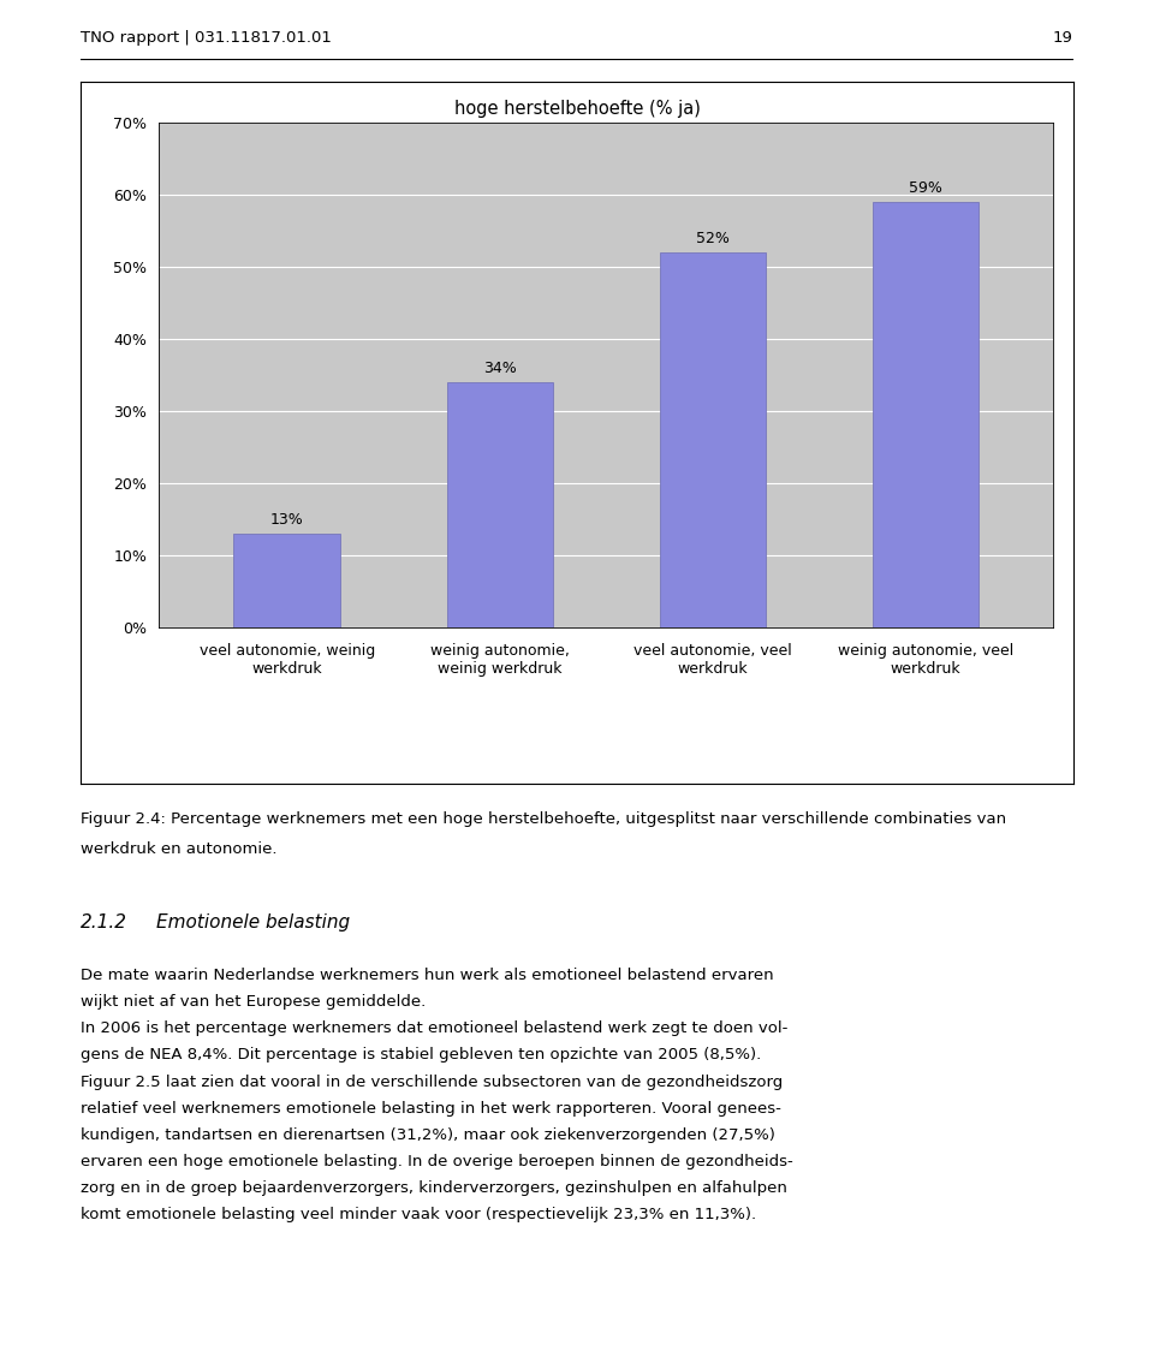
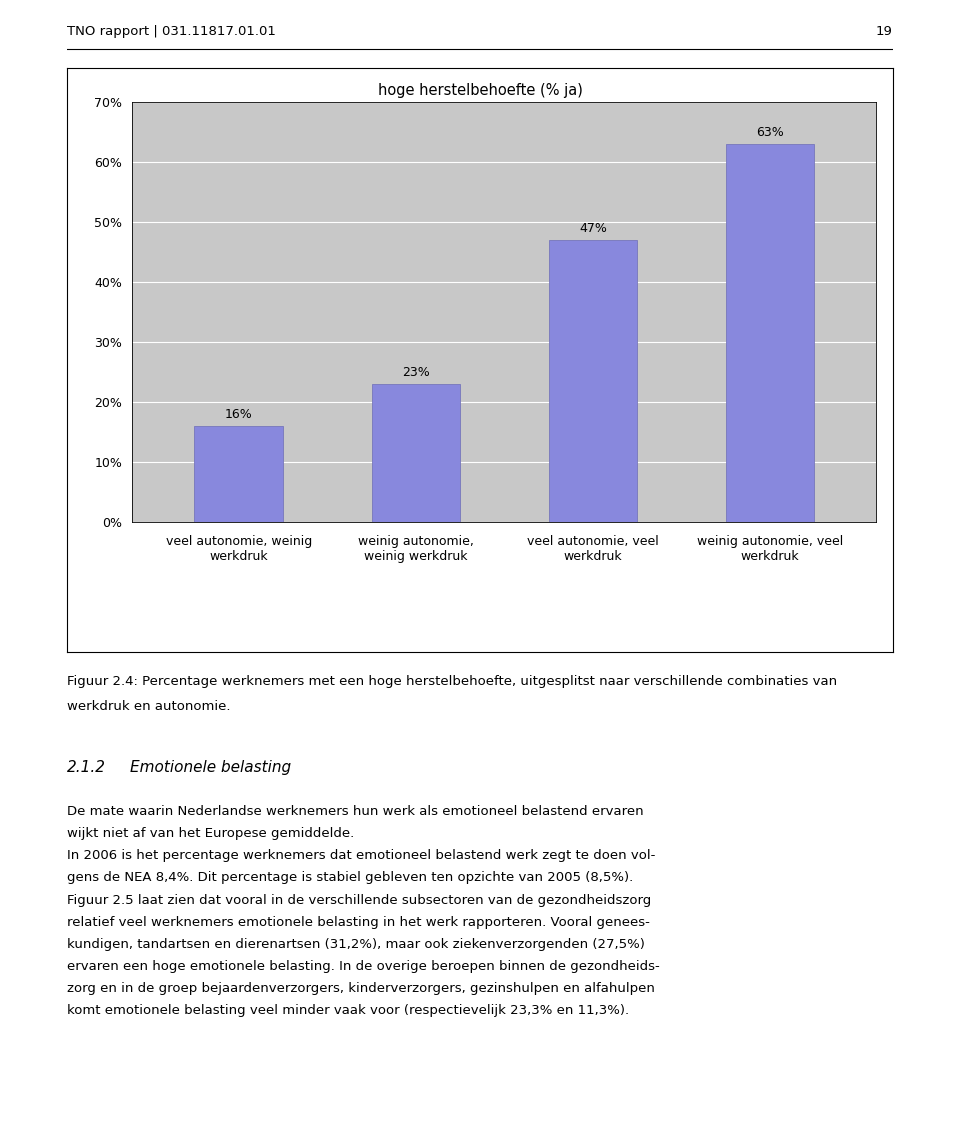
veel autonomie, weinig werkdruk: 13% -> 16%
weinig autonomie, weinig werkdruk: 34% -> 23%
veel autonomie, veel werkdruk: 52% -> 47%
weinig autonomie, veel werkdruk: 59% -> 63%
